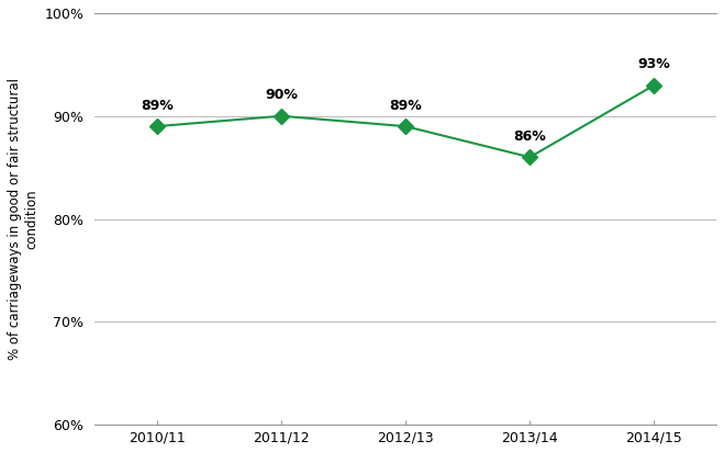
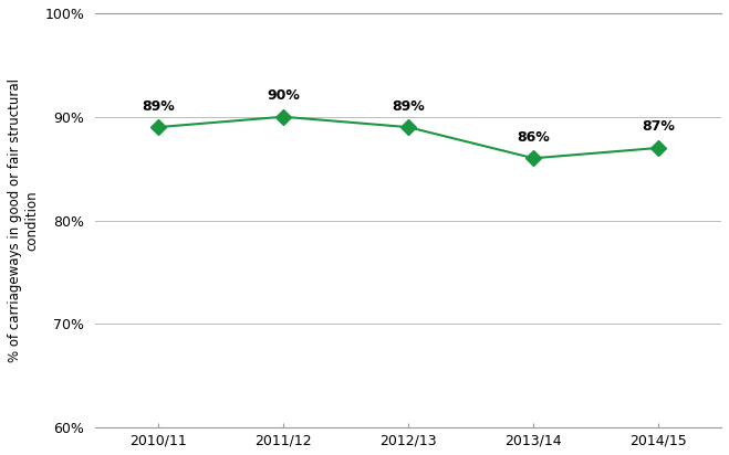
2014/15: 93% -> 87%
